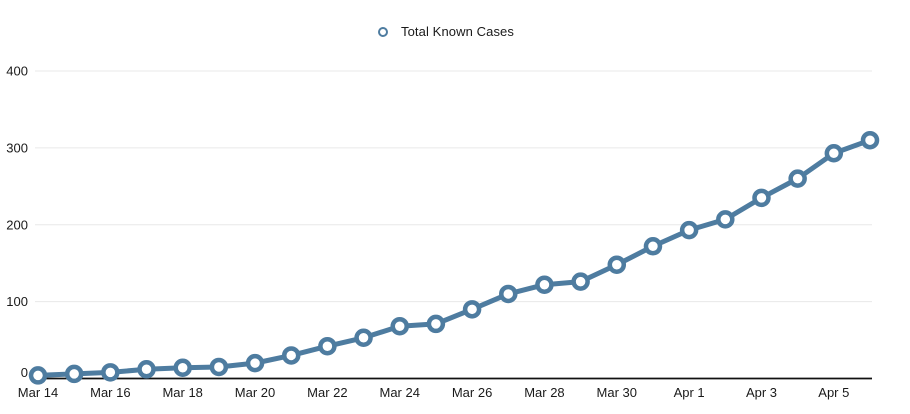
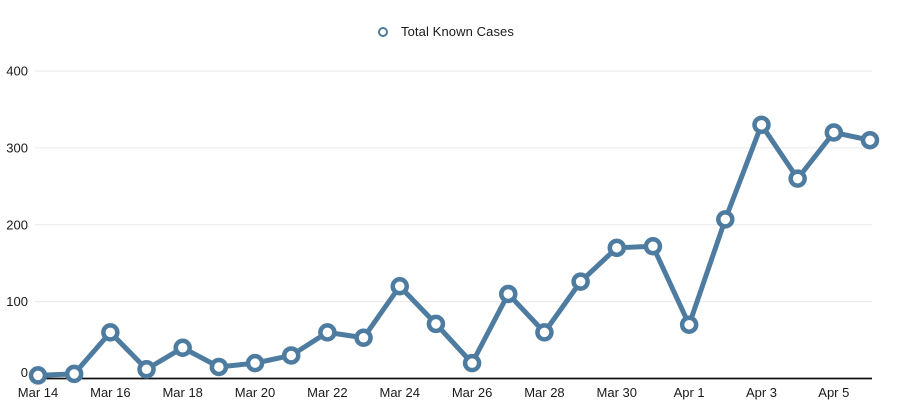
Mar 16: 10 -> 60
Mar 18: 10 -> 40
Mar 22: 40 -> 60
Mar 24: 70 -> 120
Mar 26: 90 -> 20
Mar 28: 120 -> 60
Mar 30: 150 -> 170
Apr 1: 190 -> 70
Apr 3: 240 -> 330
Apr 5: 290 -> 320
